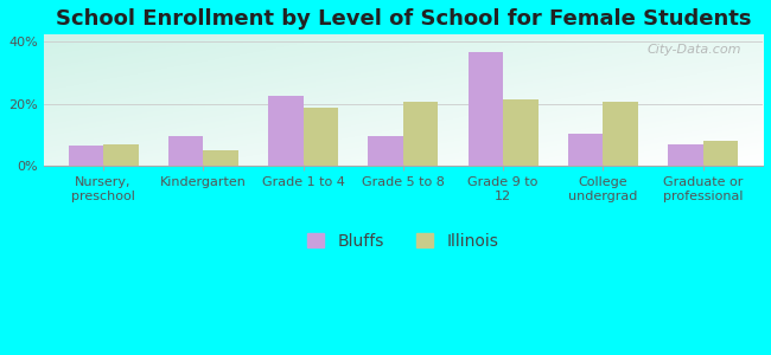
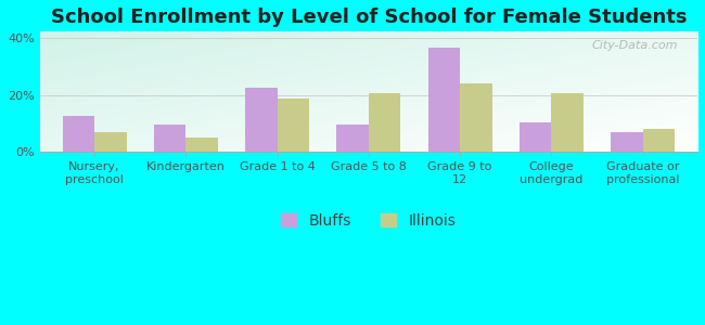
Bluffs/Nursery, preschool: 6.5% -> 12.5%
Illinois/Grade 9 to 12: 21.5% -> 24.0%
